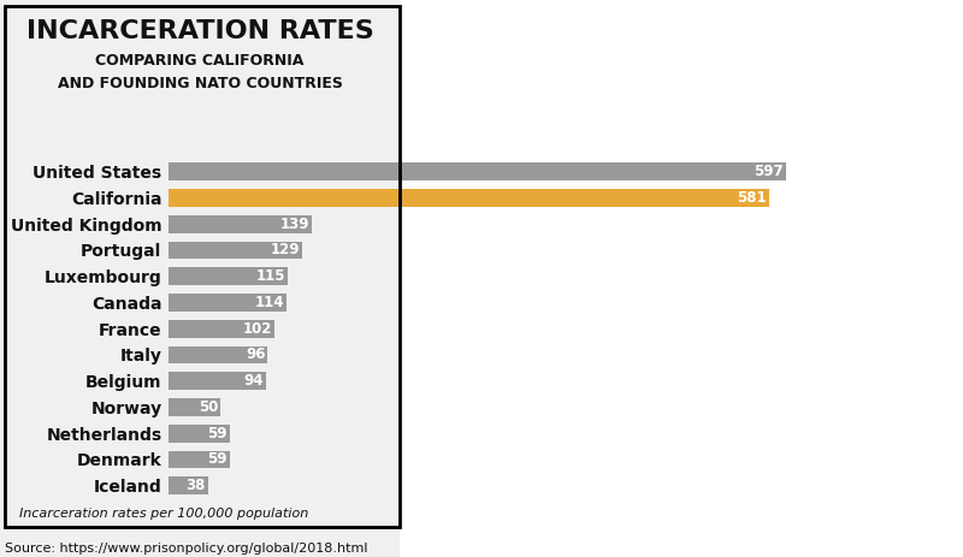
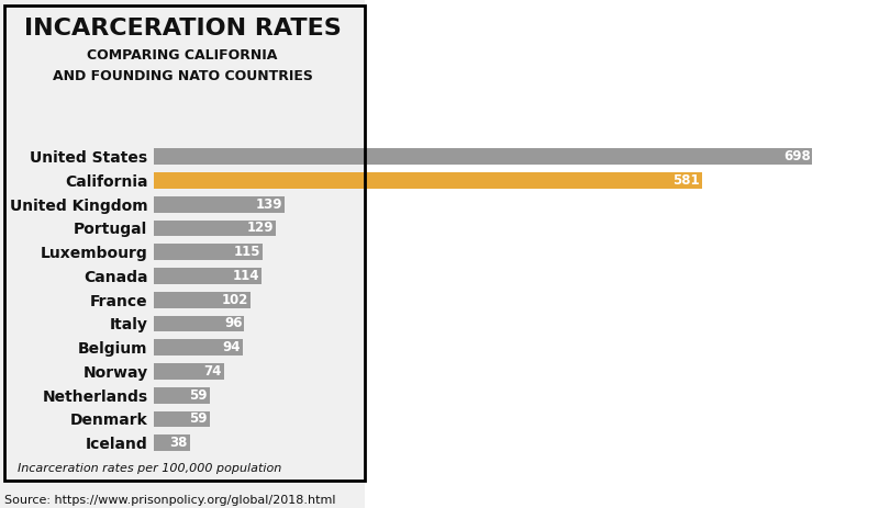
United States: 597 -> 698
Norway: 50 -> 74
